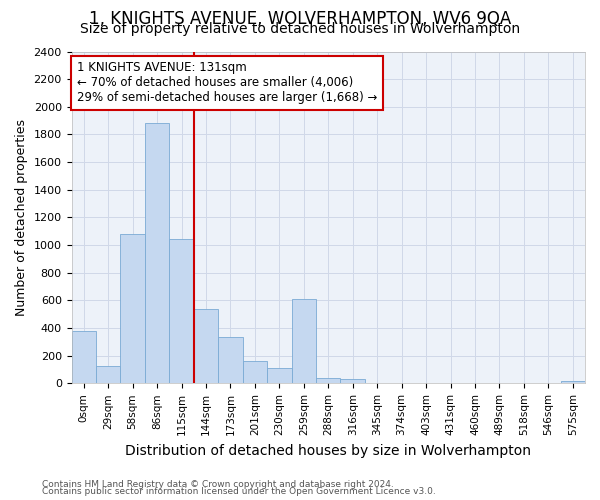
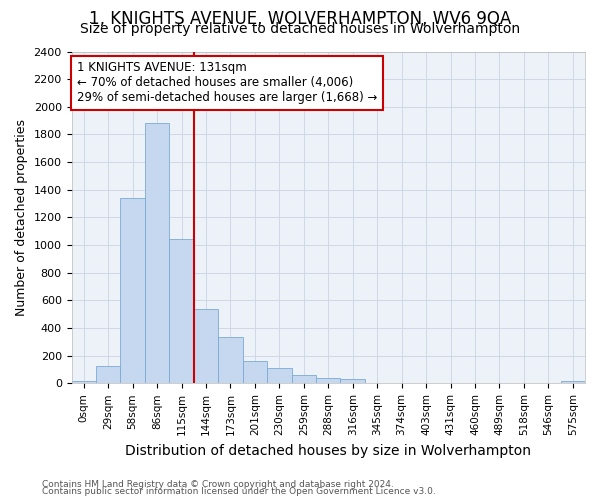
0sqm: 380 -> 20
58sqm: 1080 -> 1340
259sqm: 610 -> 60
